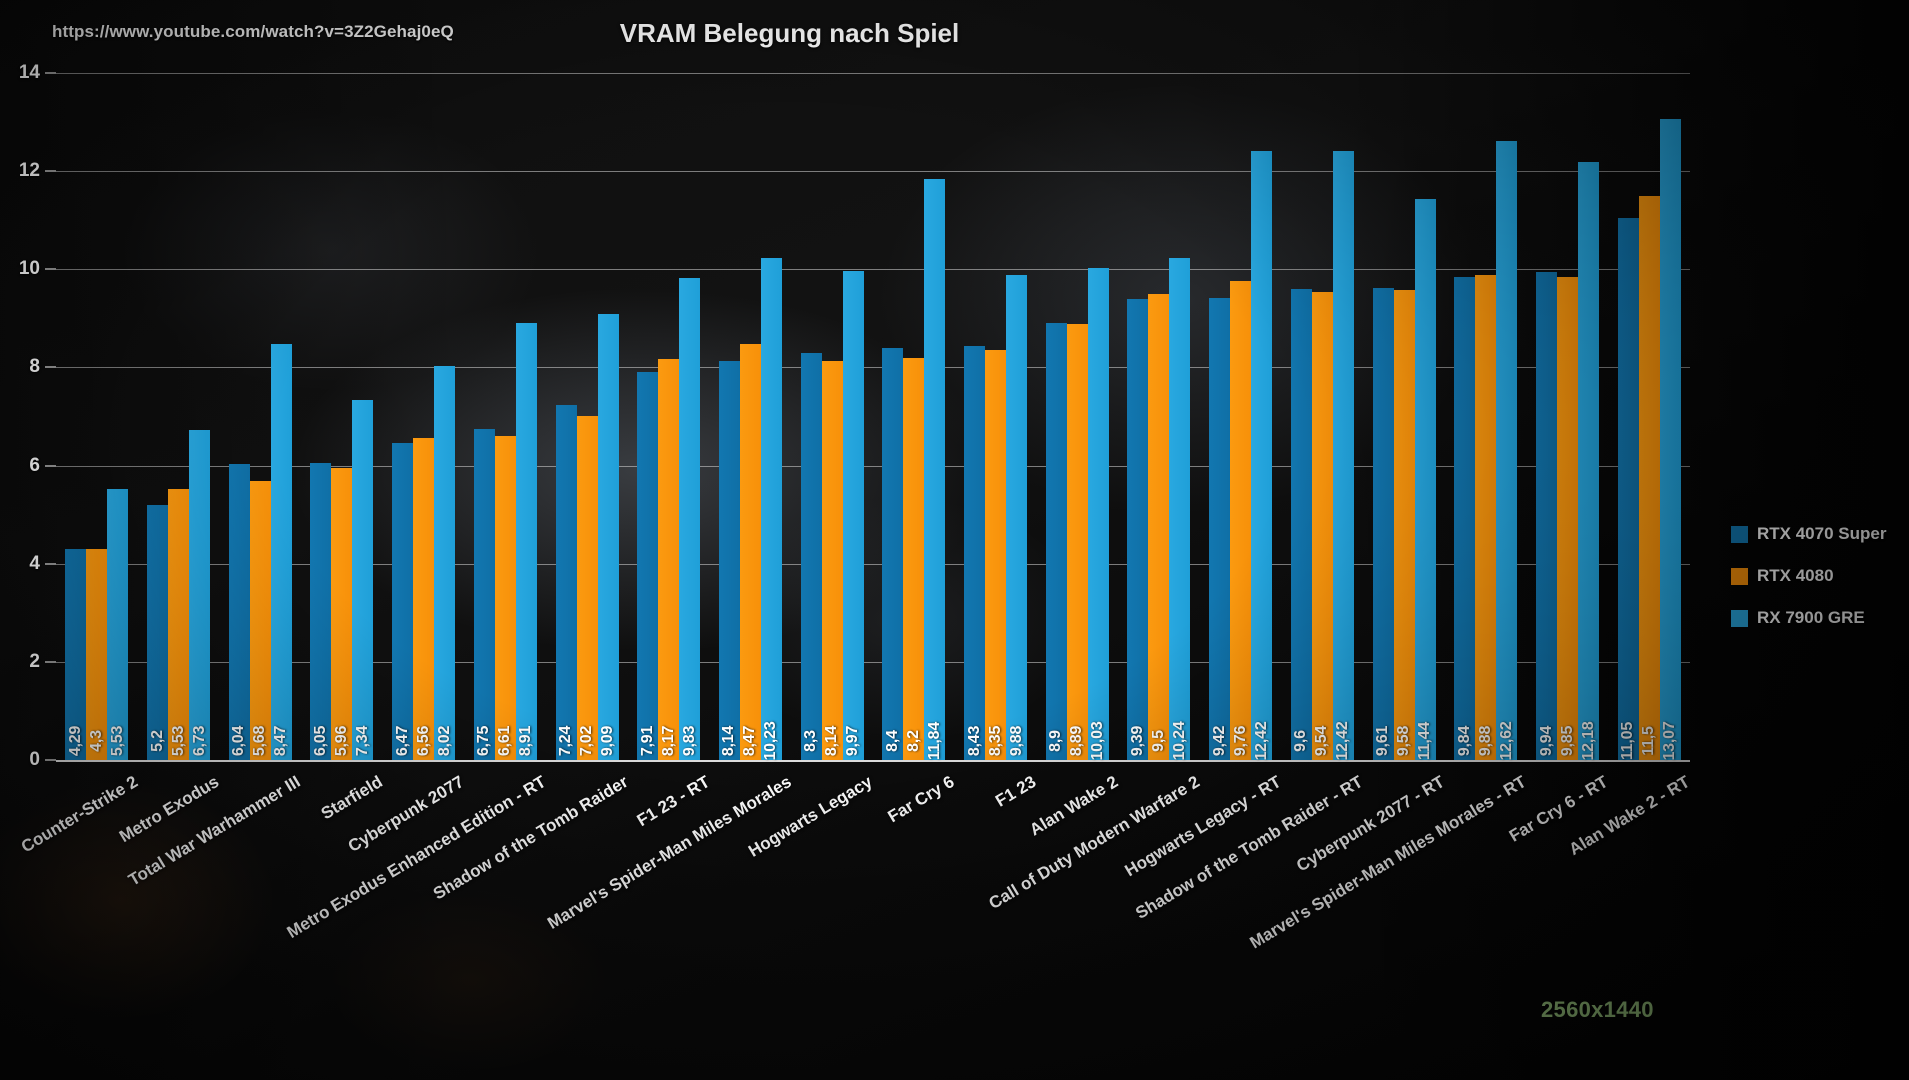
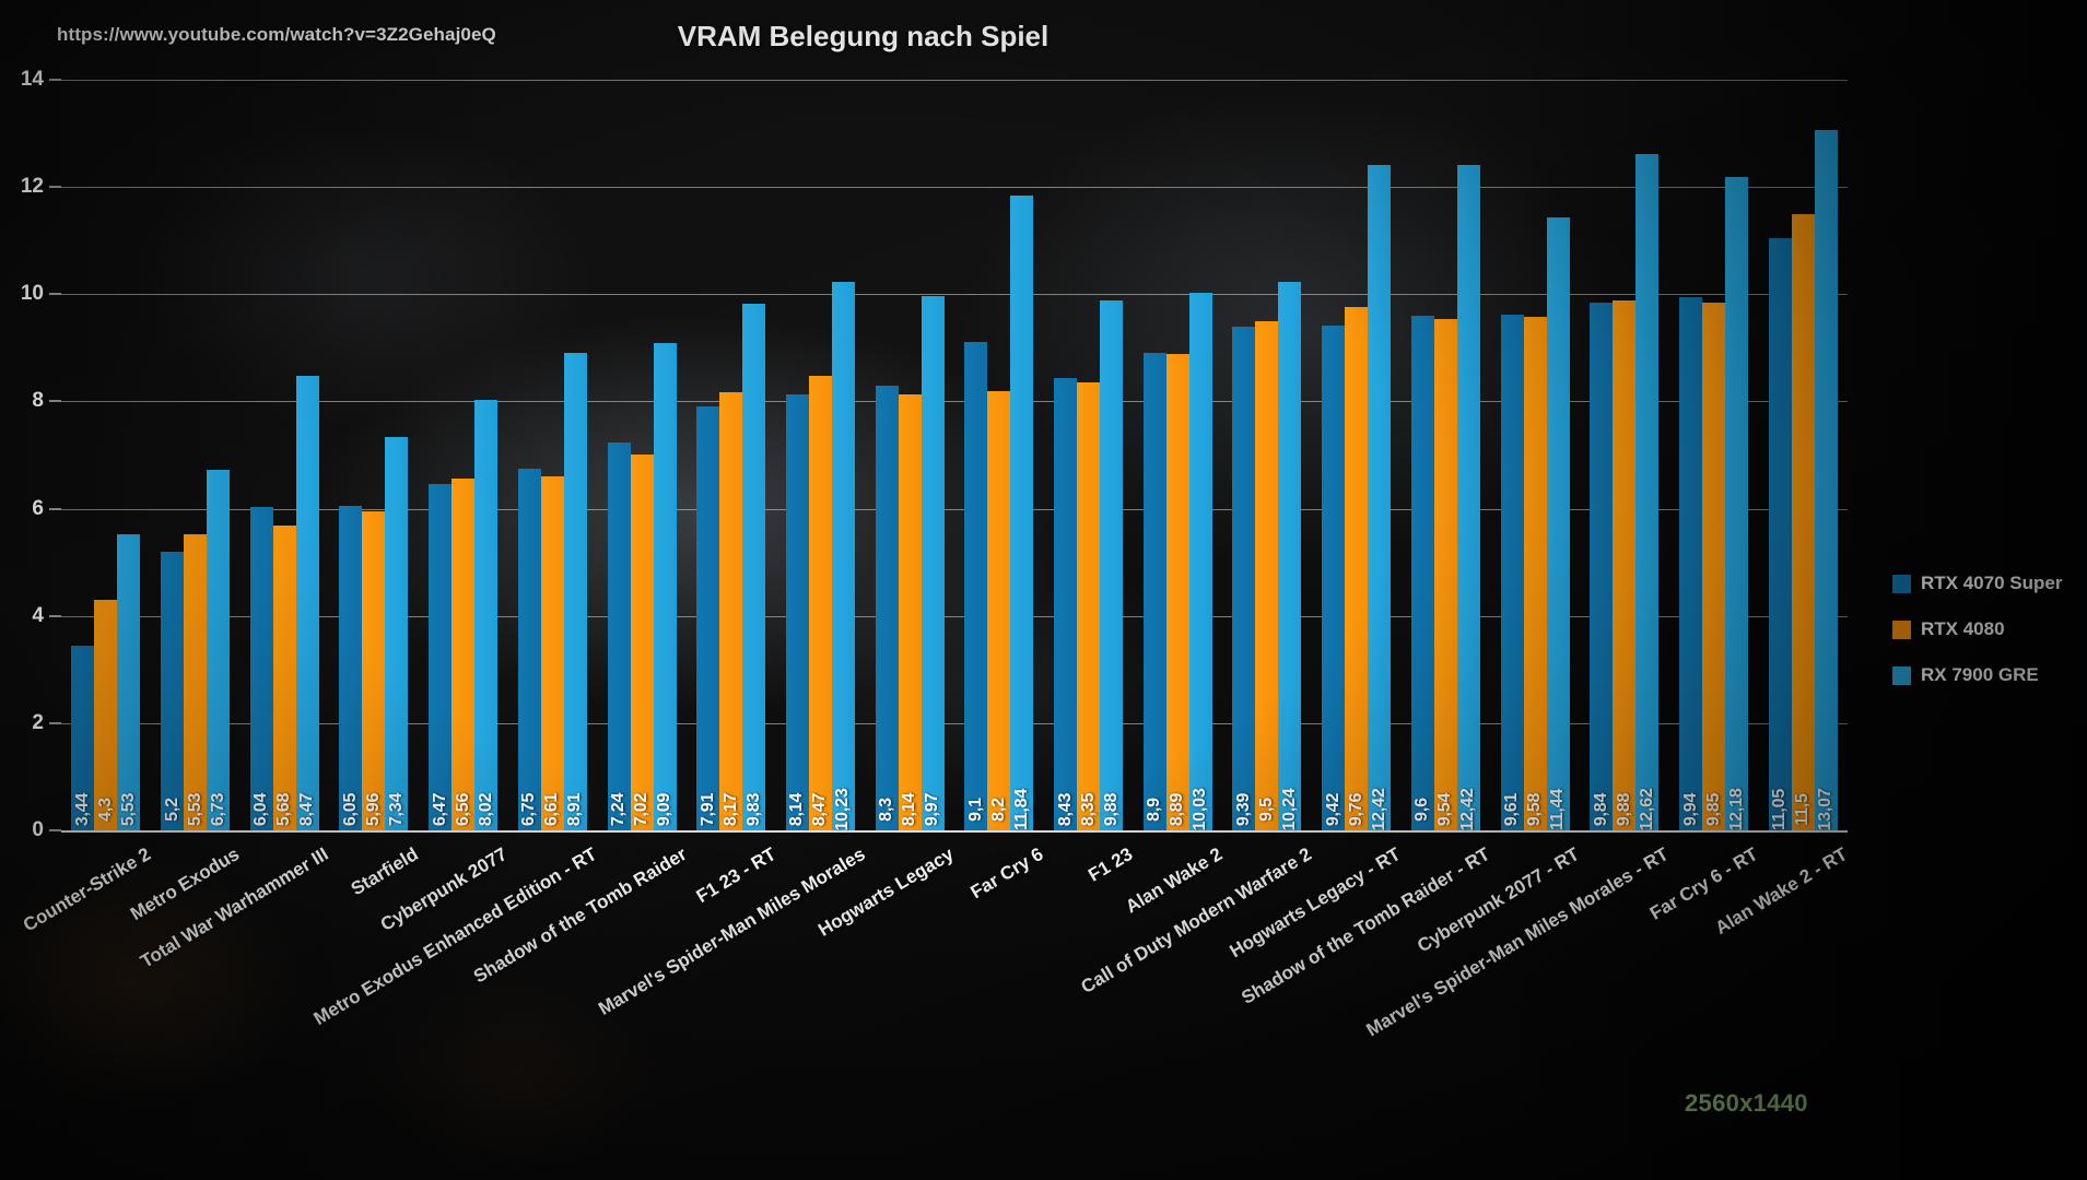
RTX 4070 Super/Counter-Strike 2: 4,29 -> 3,44
RTX 4070 Super/Far Cry 6: 8,4 -> 9,1
